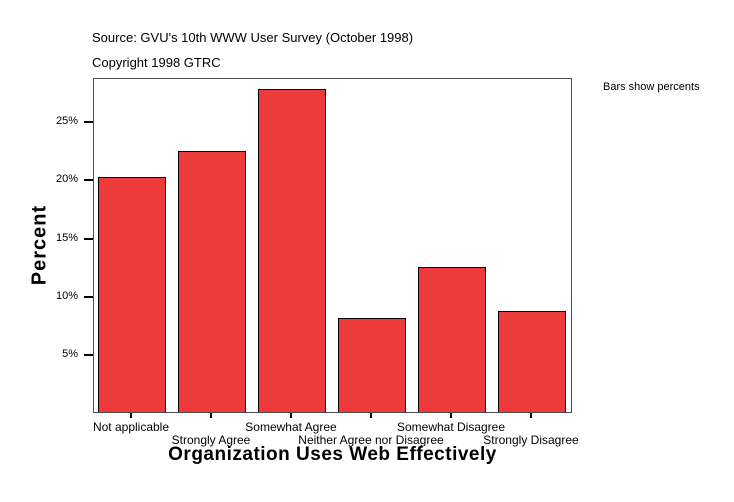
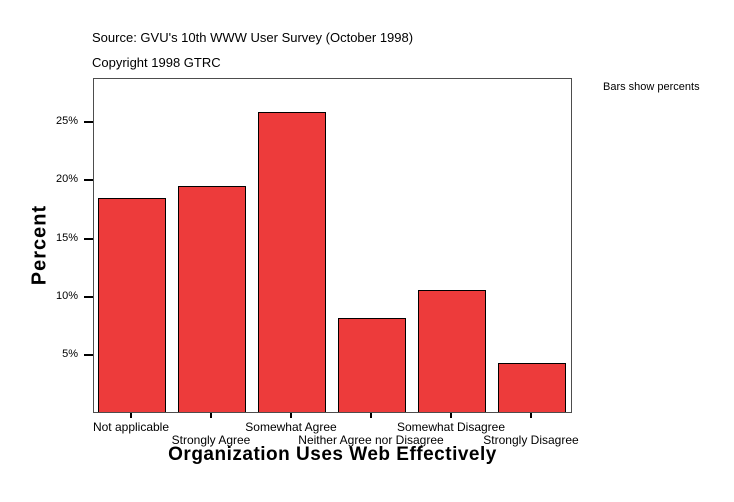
Not applicable: 20.2% -> 18.4%
Strongly Agree: 22.4% -> 19.4%
Somewhat Agree: 27.8% -> 25.8%
Somewhat Disagree: 12.5% -> 10.5%
Strongly Disagree: 8.7% -> 4.2%
